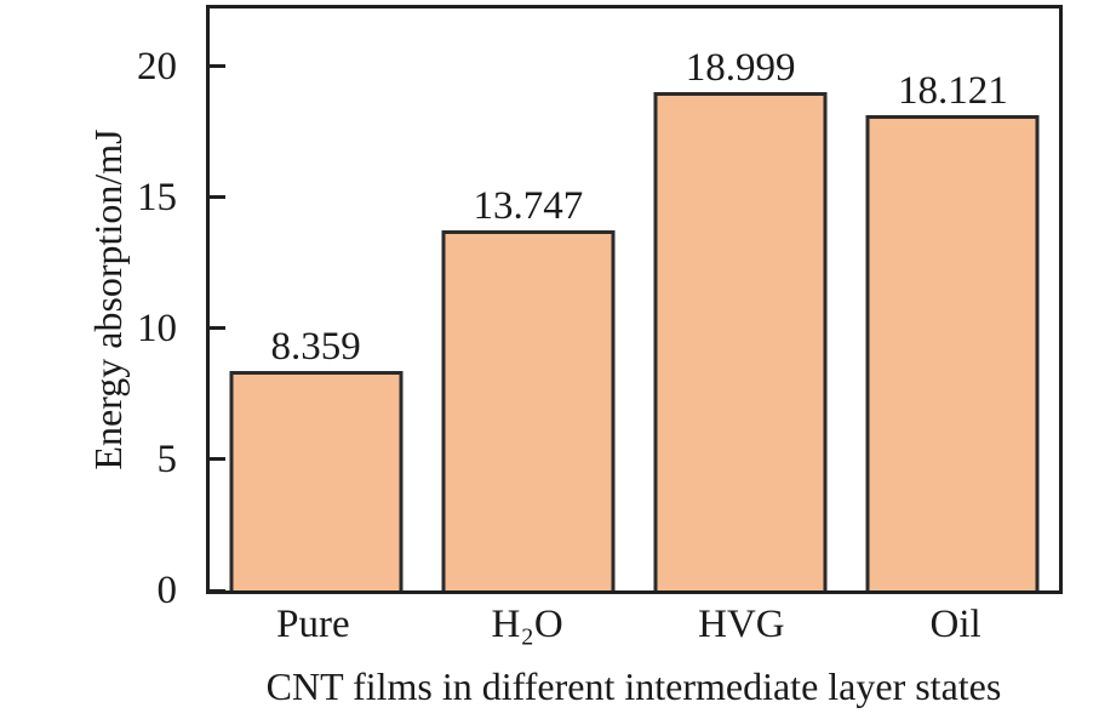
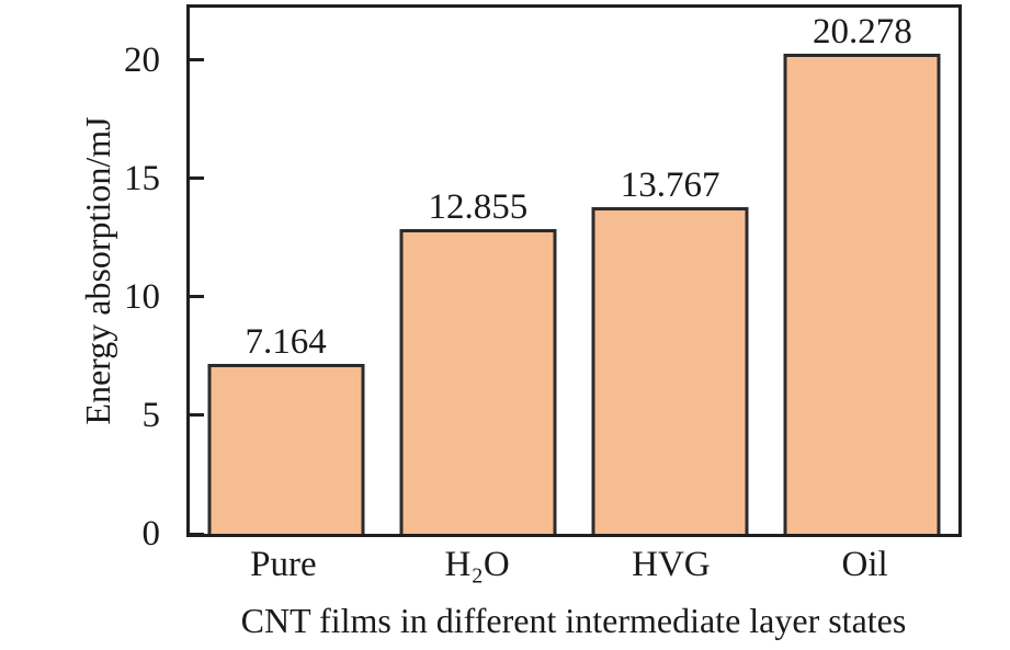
Pure: 8.359 -> 7.164
H₂O: 13.747 -> 12.855
HVG: 18.999 -> 13.767
Oil: 18.121 -> 20.278
